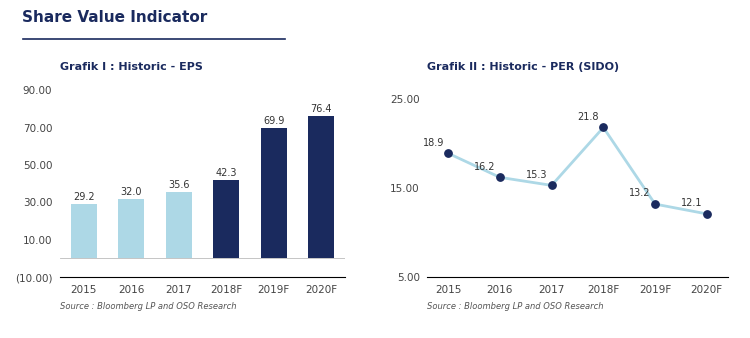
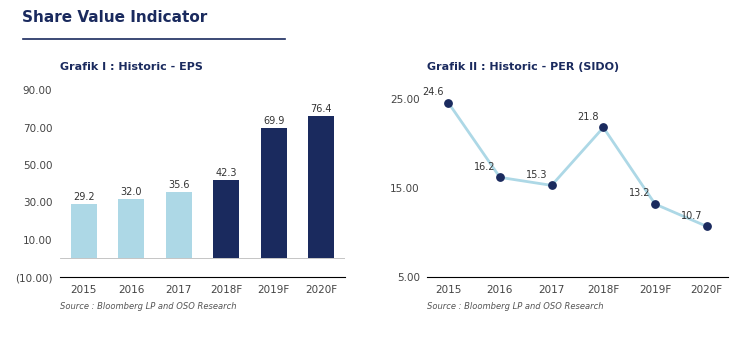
Grafik II : Historic - PER (SIDO)/2015: 18.9 -> 24.6
Grafik II : Historic - PER (SIDO)/2020F: 12.1 -> 10.7
